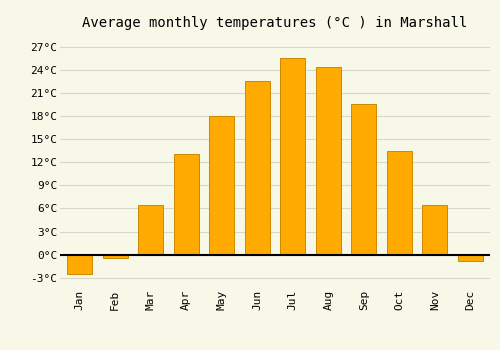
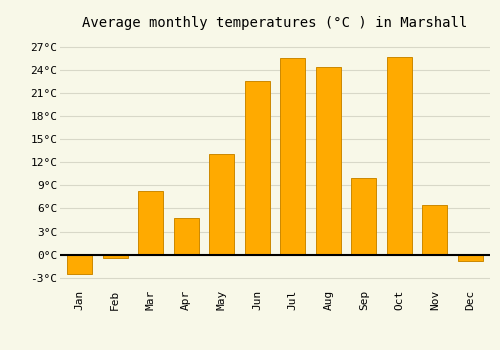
Mar: 6.5°C -> 8.2°C
Apr: 13.0°C -> 4.8°C
May: 18.0°C -> 13.0°C
Sep: 19.5°C -> 10.0°C
Oct: 13.5°C -> 25.6°C
